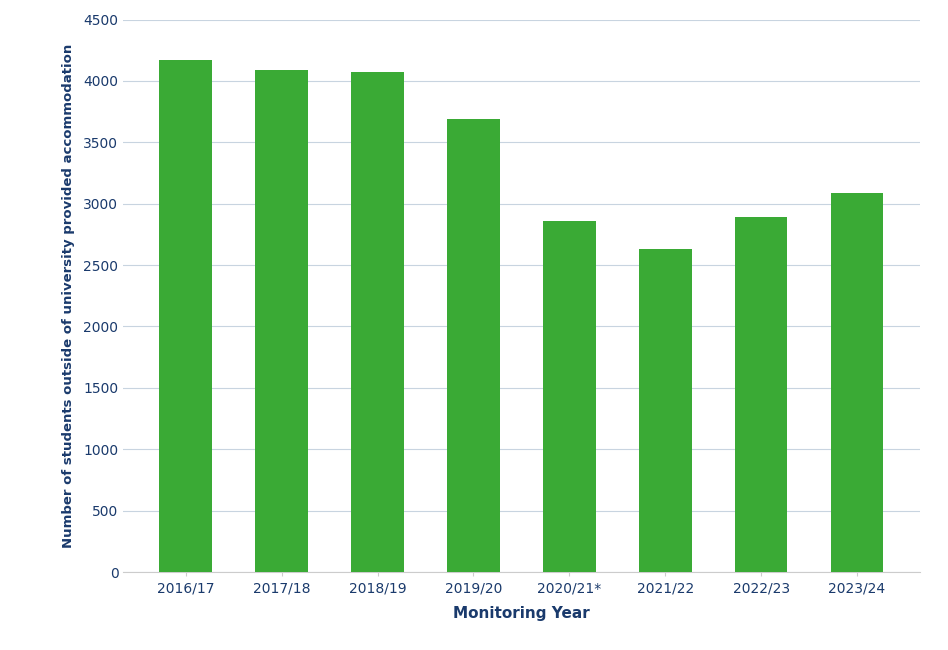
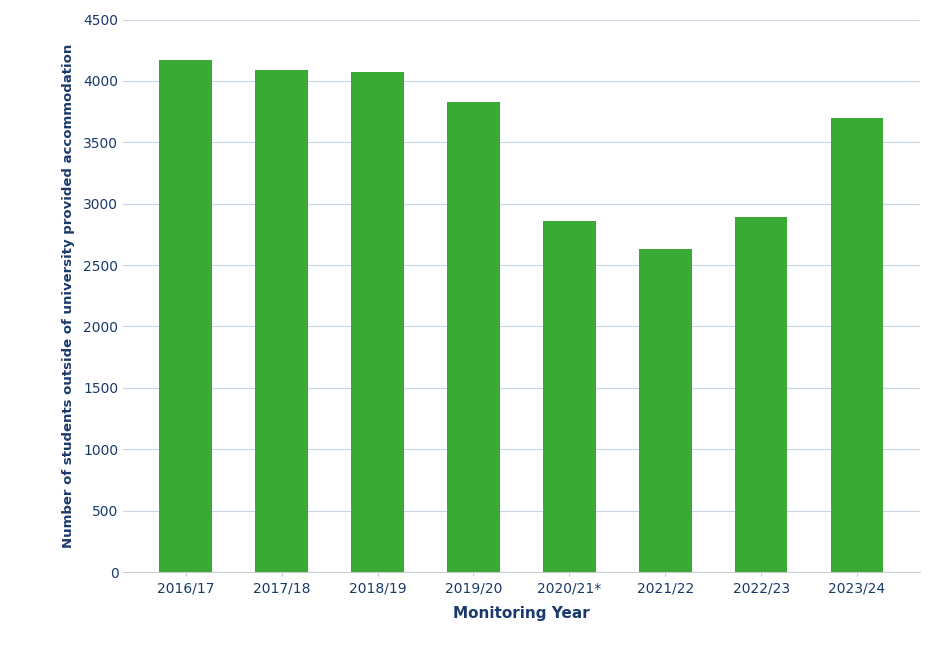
2019/20: 3690 -> 3830
2023/24: 3090 -> 3700
